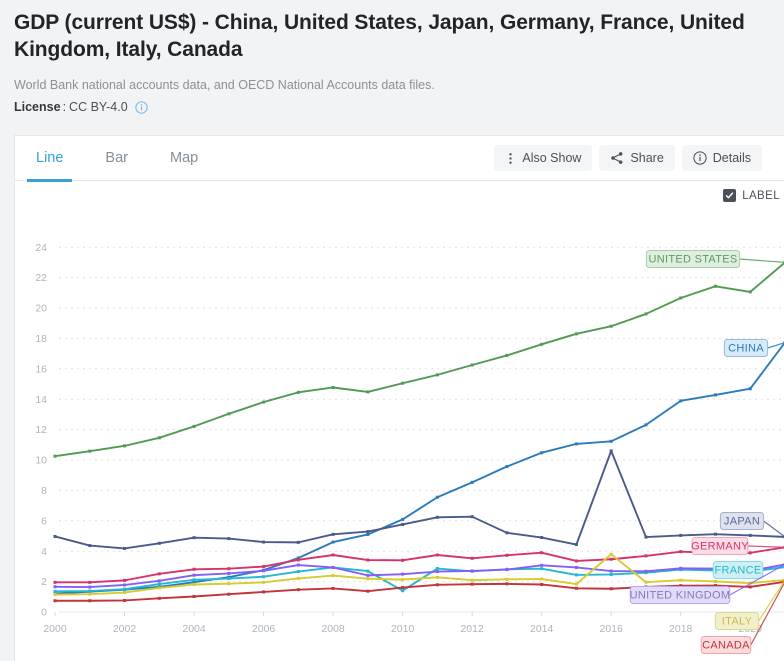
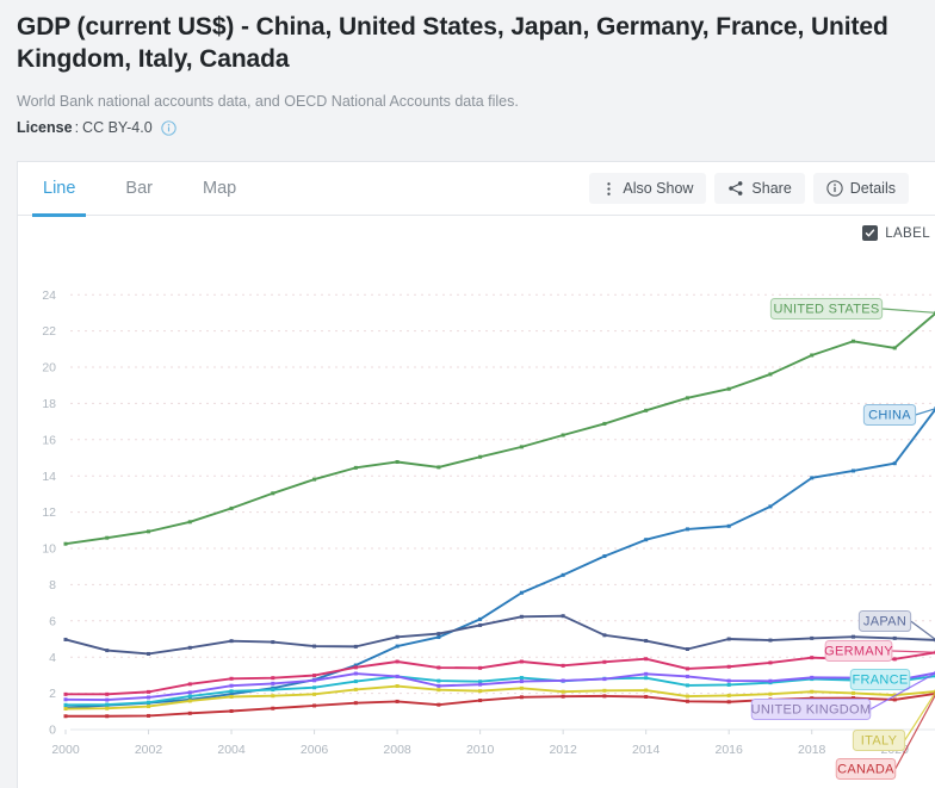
FRANCE/2010: 1.4 -> 2.6
JAPAN/2016: 10.6 -> 5.0
ITALY/2016: 3.8 -> 1.9
